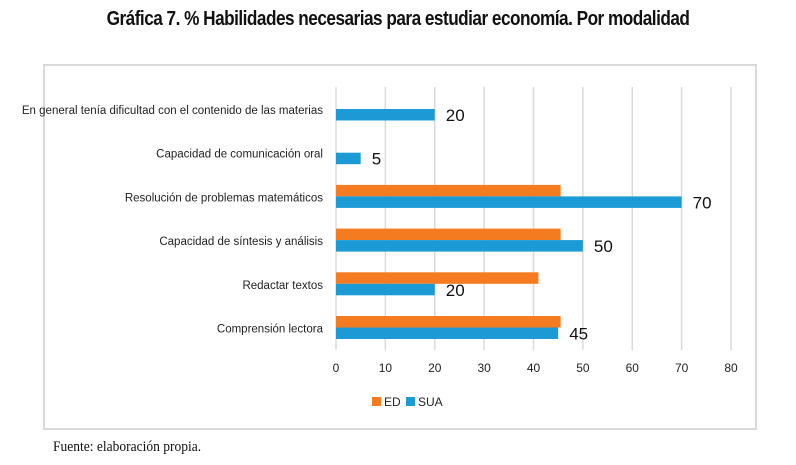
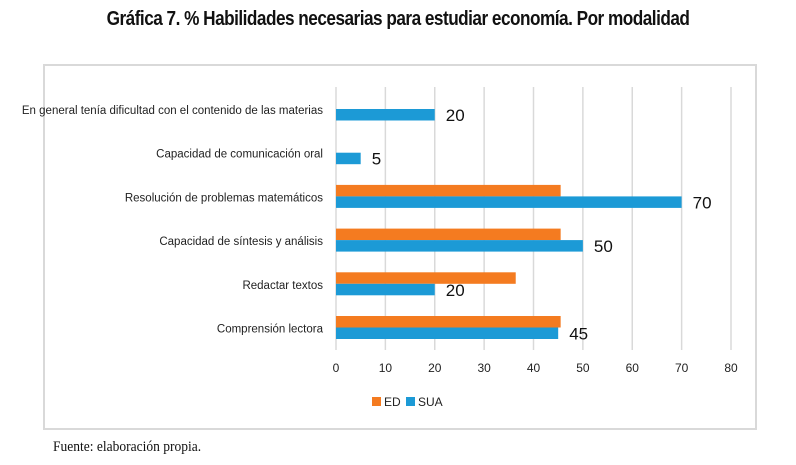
ED/Redactar textos: 41 -> 36
